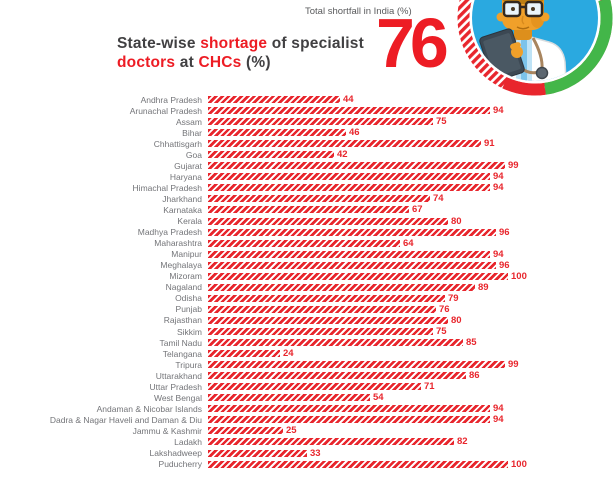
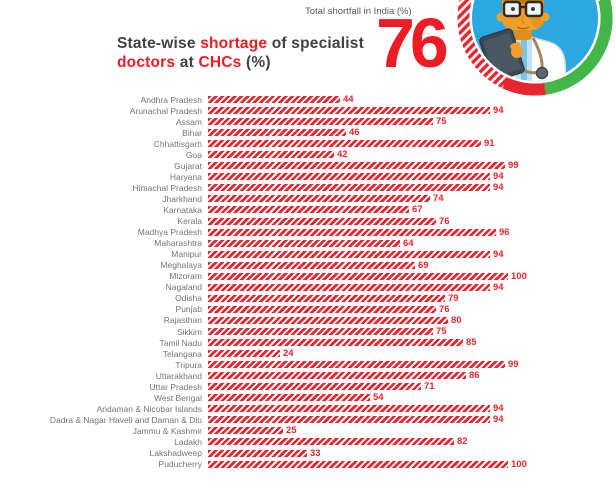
Kerala: 80 -> 76
Meghalaya: 96 -> 69
Nagaland: 89 -> 94
